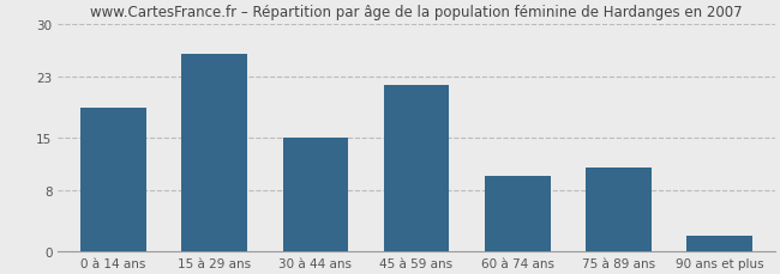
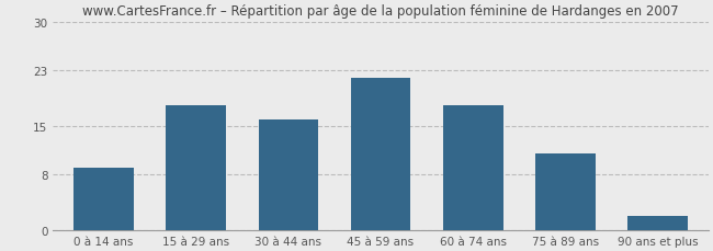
0 à 14 ans: 19 -> 9
15 à 29 ans: 26 -> 18
30 à 44 ans: 15 -> 16
60 à 74 ans: 10 -> 18
